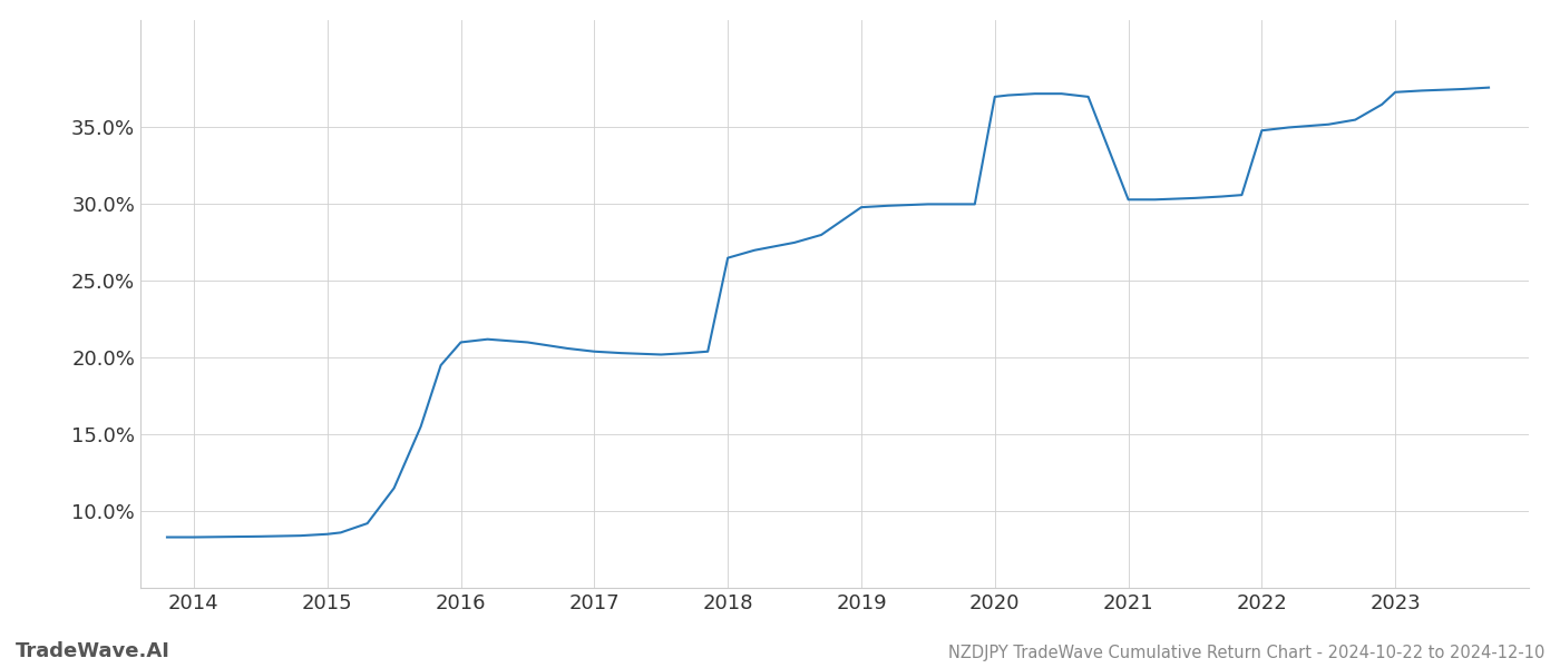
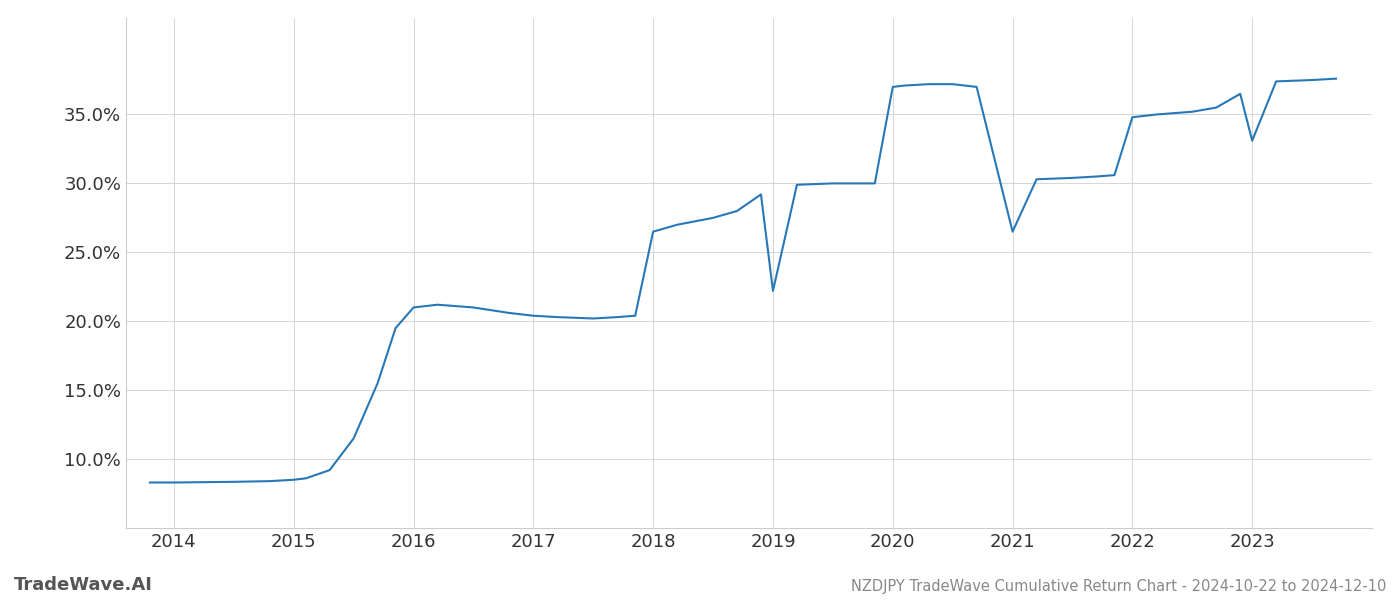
2019: 29.8% -> 22.2%
2021: 30.3% -> 26.5%
2023: 37.3% -> 33.1%
